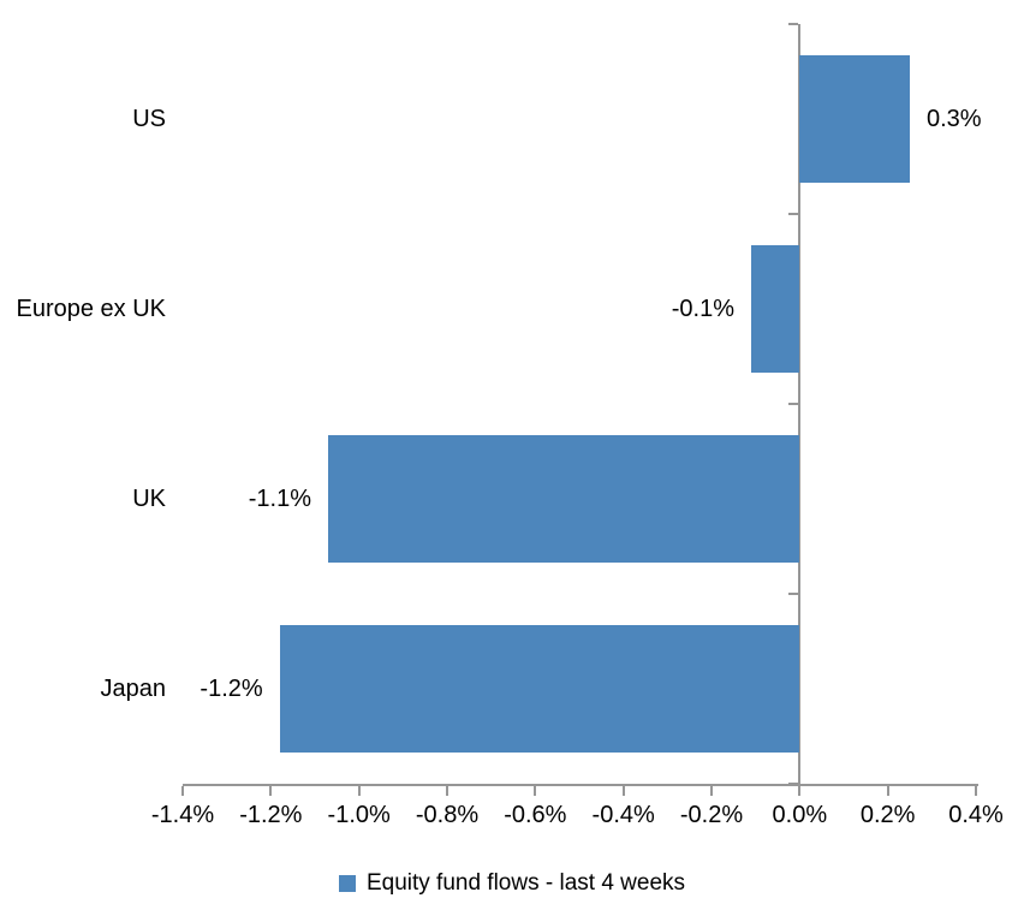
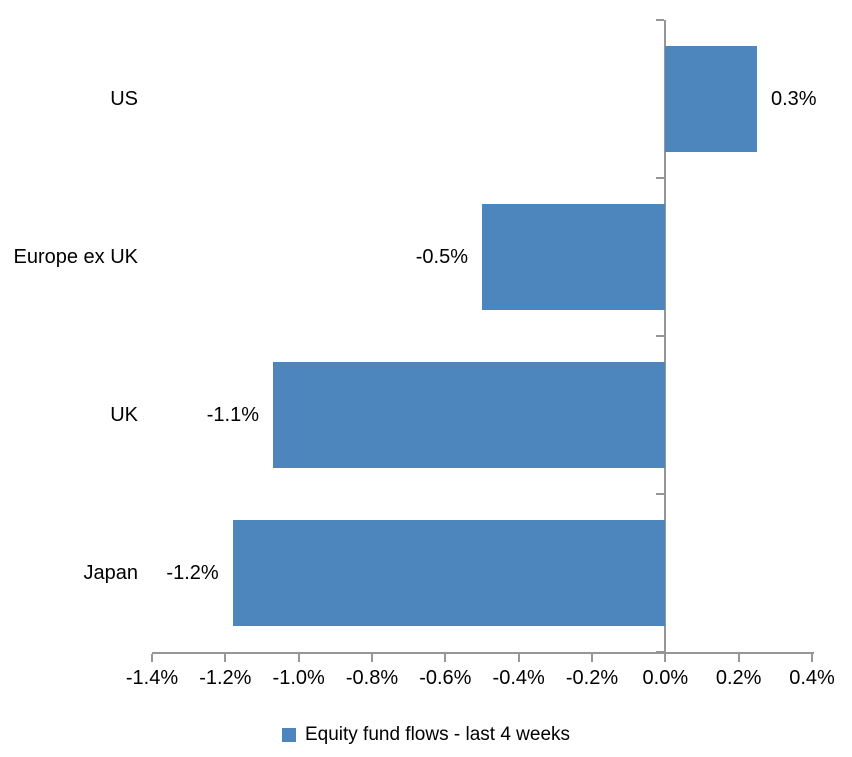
Europe ex UK: -0.1% -> -0.5%
